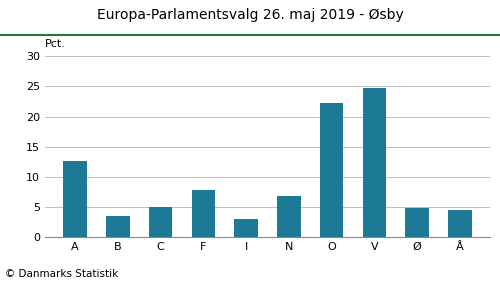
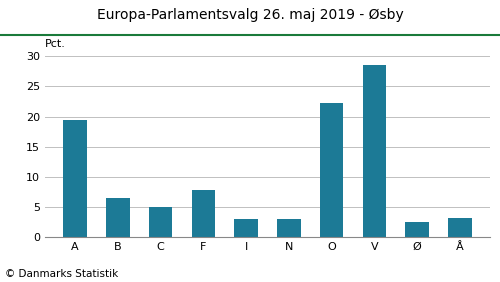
A: 12.6 -> 19.5
B: 3.4 -> 6.5
N: 6.8 -> 3.0
V: 24.8 -> 28.5
Ø: 4.8 -> 2.5
Å: 4.4 -> 3.1
